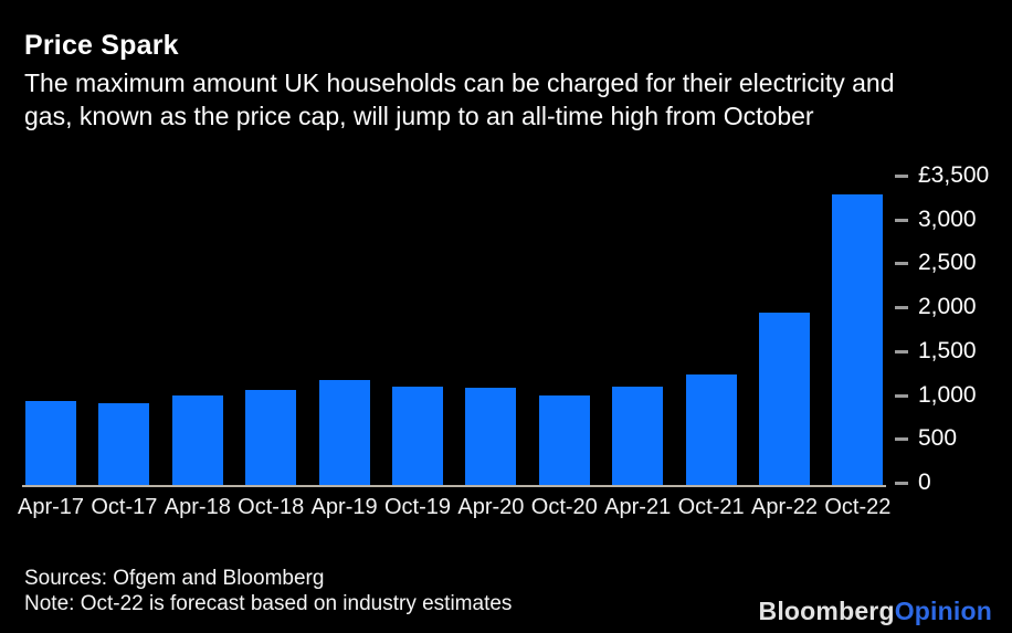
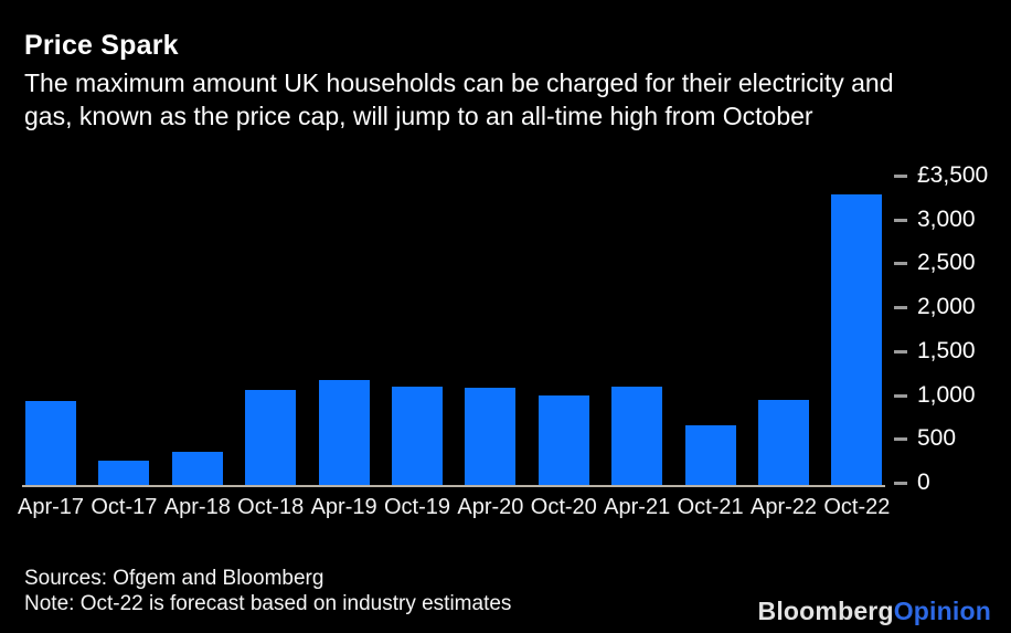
Oct-17: £1000 -> £300
Apr-18: £1000 -> £400
Oct-21: £1300 -> £700
Apr-22: £2000 -> £1000
